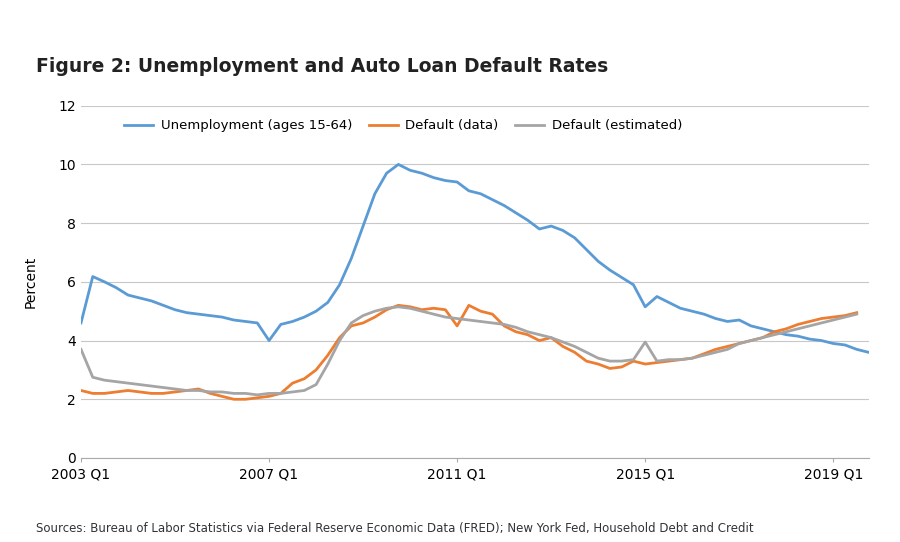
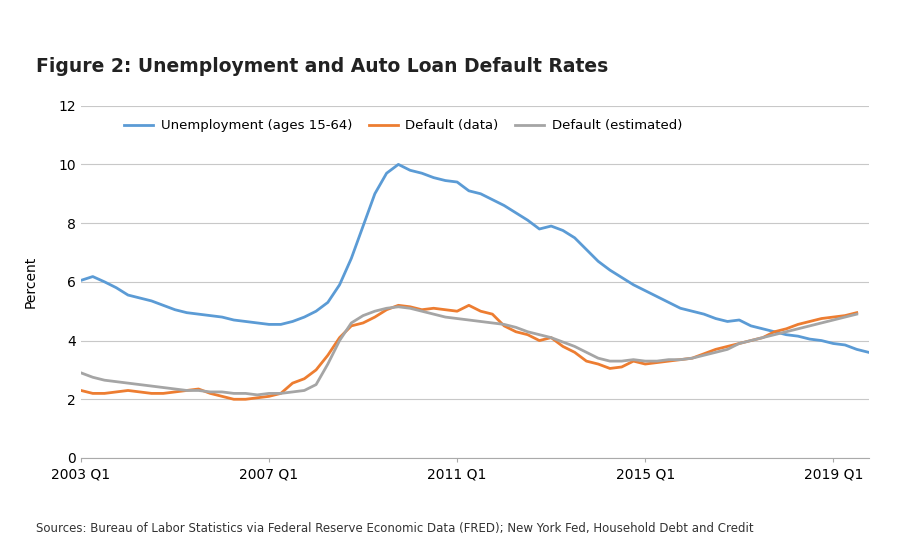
Unemployment (ages 15-64)/2003 Q1: 4.60 -> 6.05
Default (estimated)/2003 Q1: 3.70 -> 2.90
Unemployment (ages 15-64)/2007 Q1: 4.00 -> 4.55
Default (data)/2011 Q1: 4.50 -> 5.00
Unemployment (ages 15-64)/2015 Q1: 5.15 -> 5.70
Default (estimated)/2015 Q1: 3.95 -> 3.30
